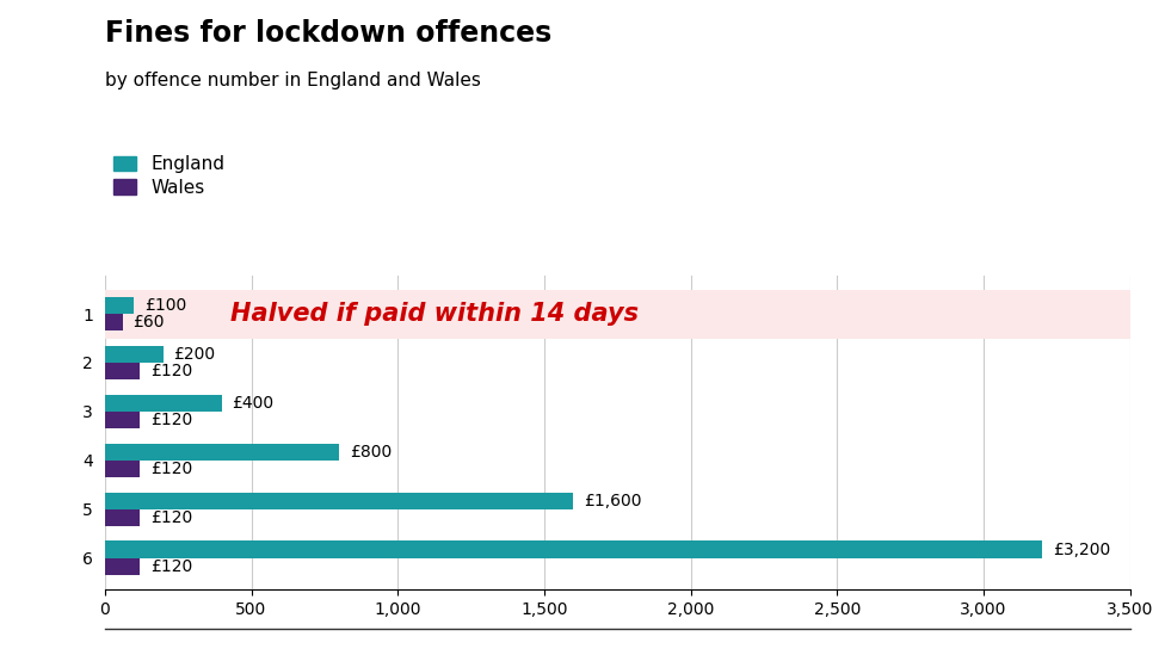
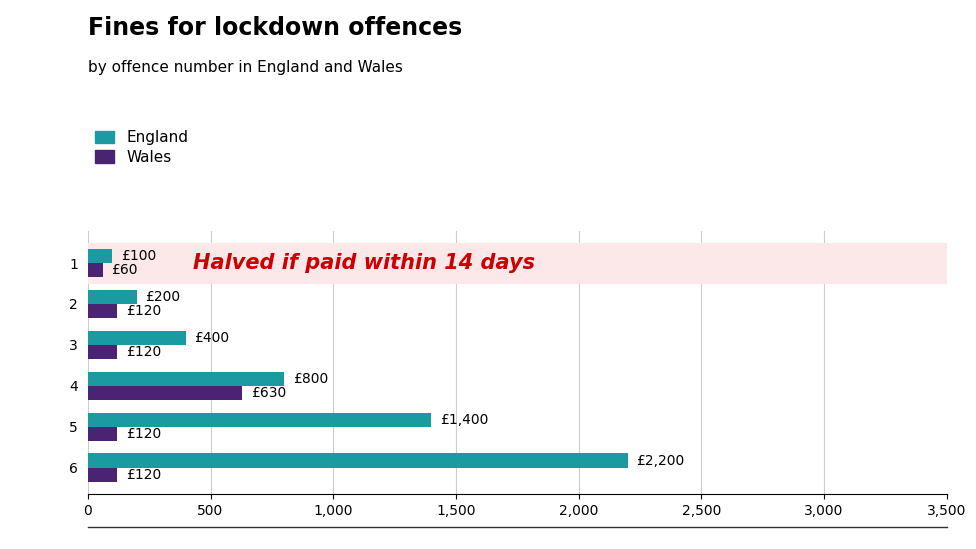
Wales/4: £120 -> £630
England/5: £1,600 -> £1,400
England/6: £3,200 -> £2,200
